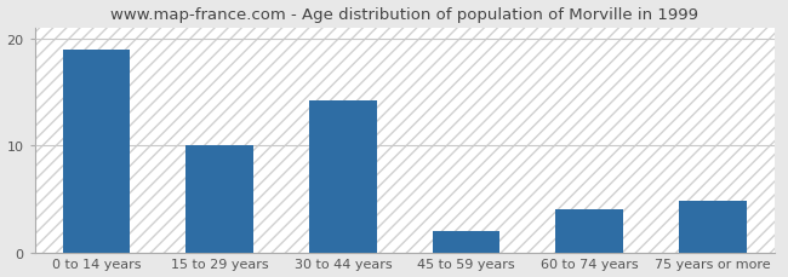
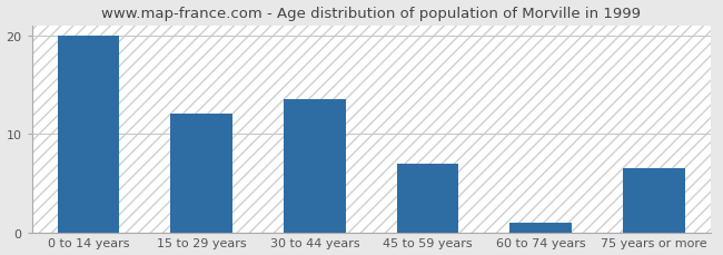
0 to 14 years: 19.0 -> 20.0
15 to 29 years: 10.0 -> 12.0
30 to 44 years: 14.2 -> 13.5
45 to 59 years: 2.0 -> 7.0
60 to 74 years: 4.0 -> 1.0
75 years or more: 4.8 -> 6.5
